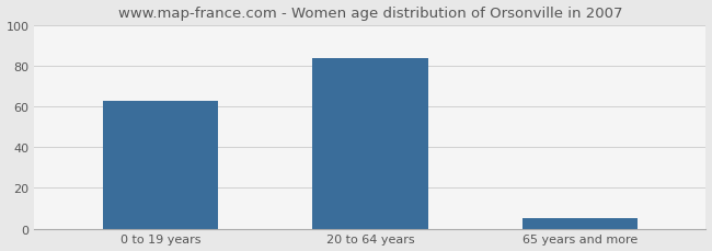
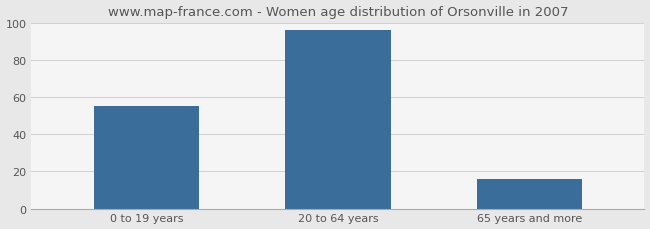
0 to 19 years: 63 -> 55
20 to 64 years: 84 -> 96
65 years and more: 5 -> 16
